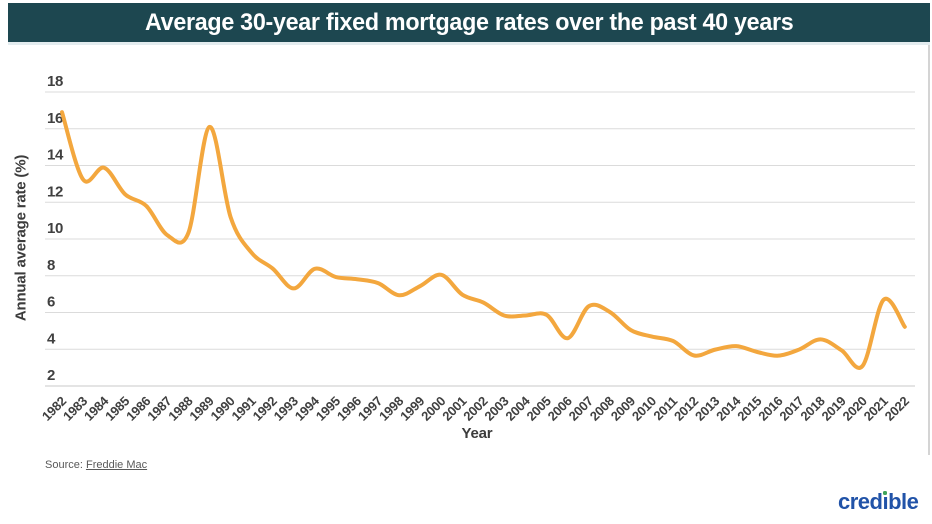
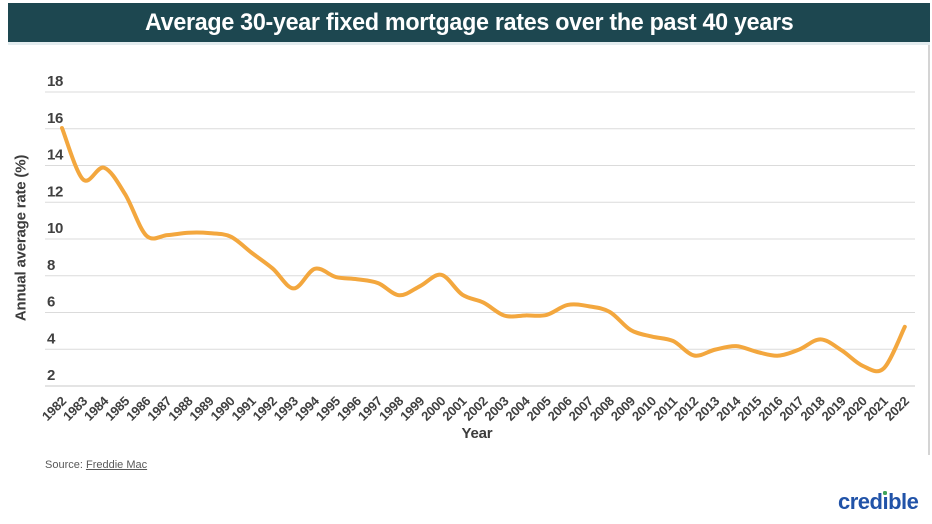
1982: 16.9 -> 16.0
1986: 11.8 -> 10.2
1989: 16.1 -> 10.3
1990: 11.2 -> 10.1
2006: 4.6 -> 6.4
2021: 6.7 -> 3.0
